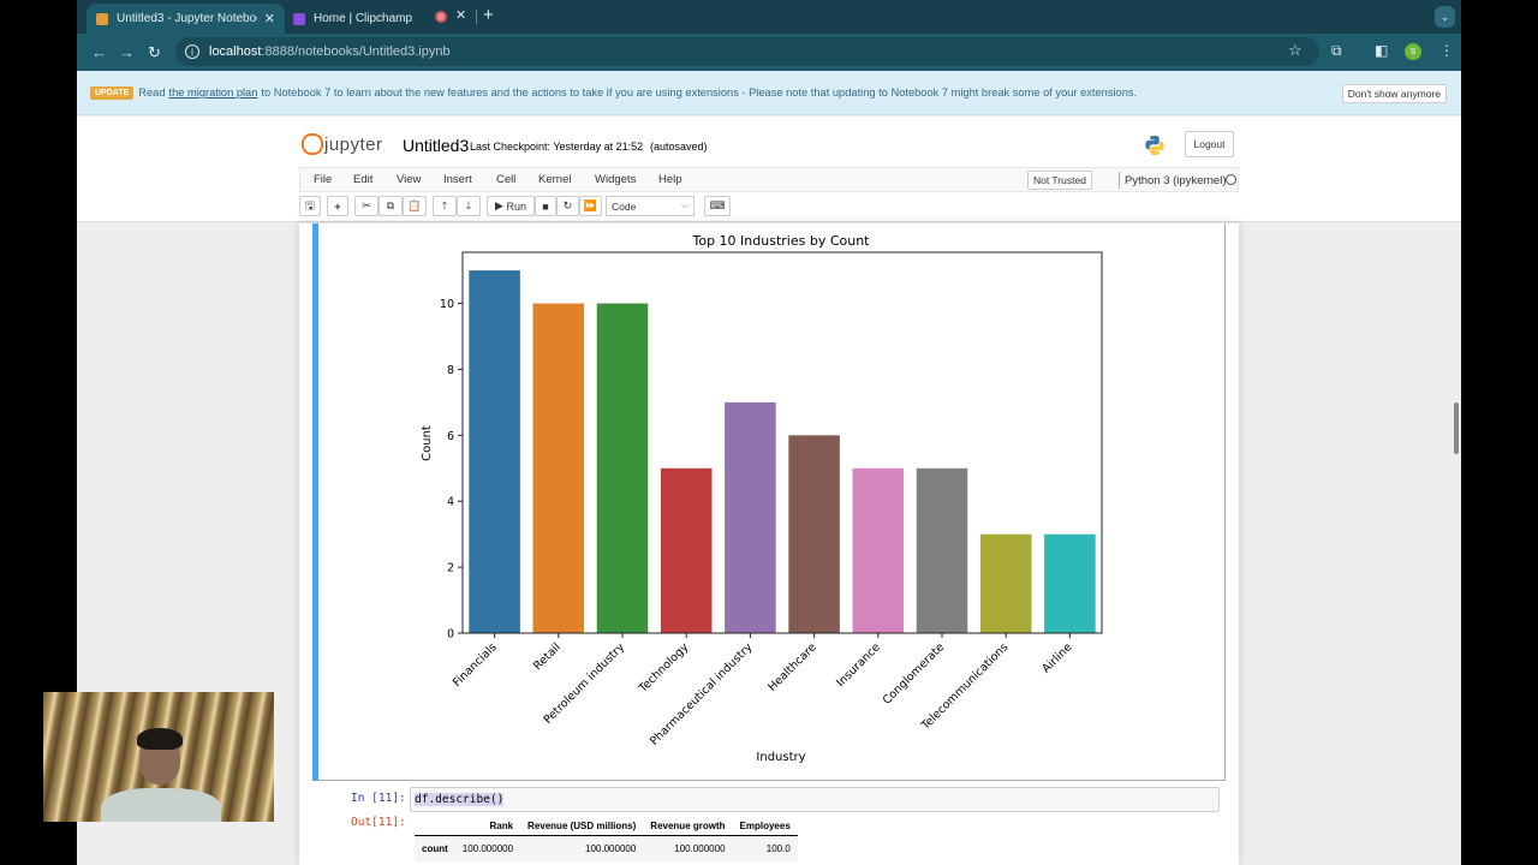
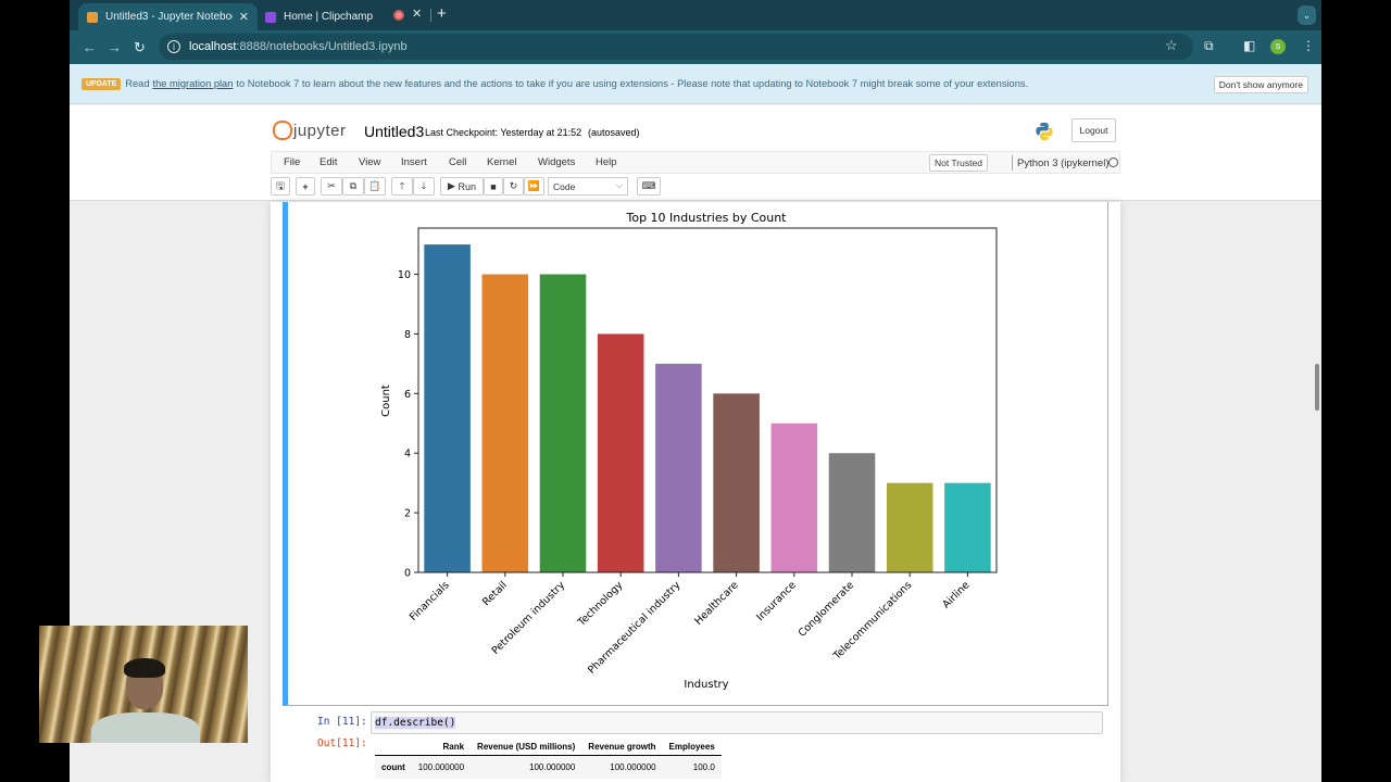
Technology: 5 -> 8
Conglomerate: 5 -> 4
